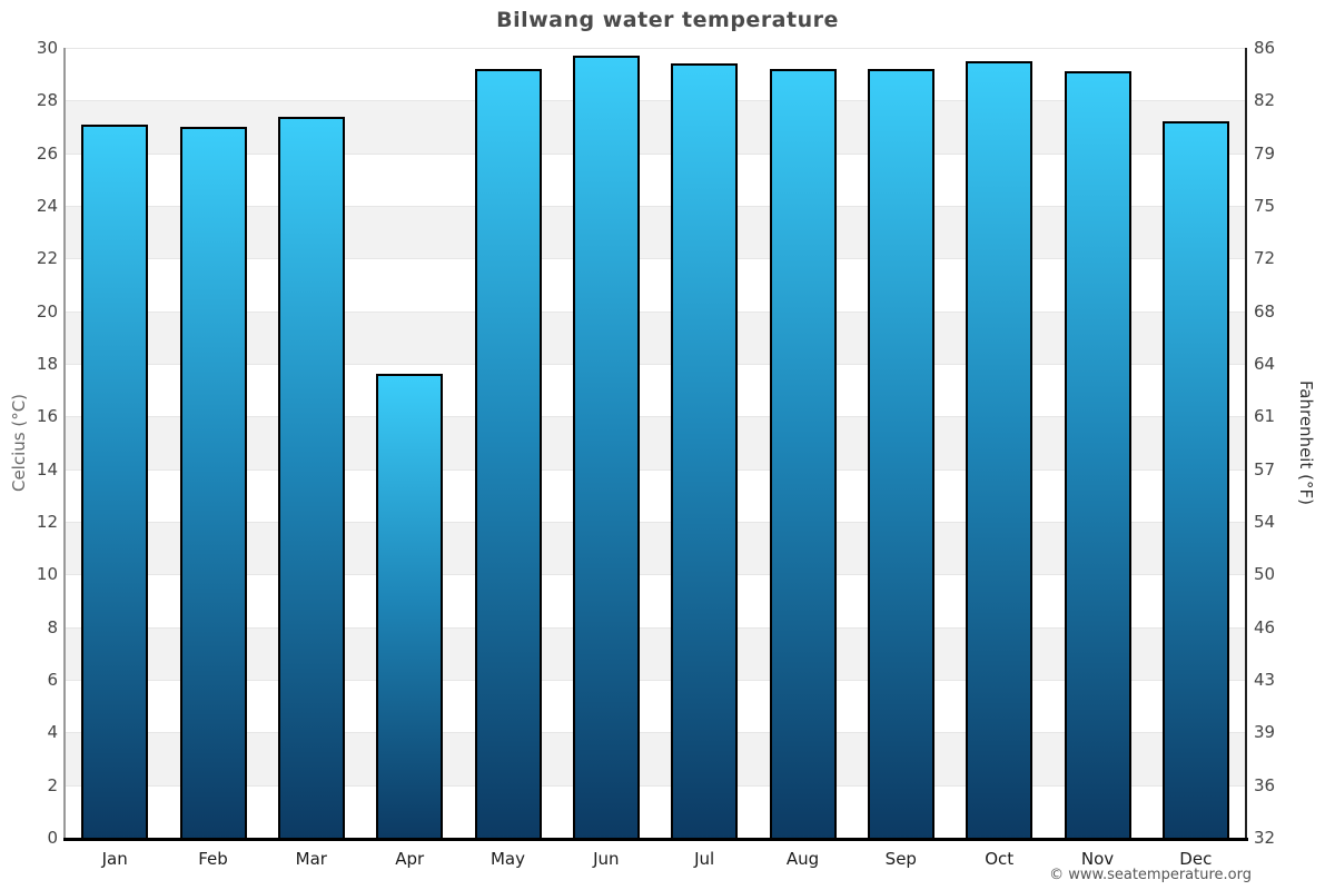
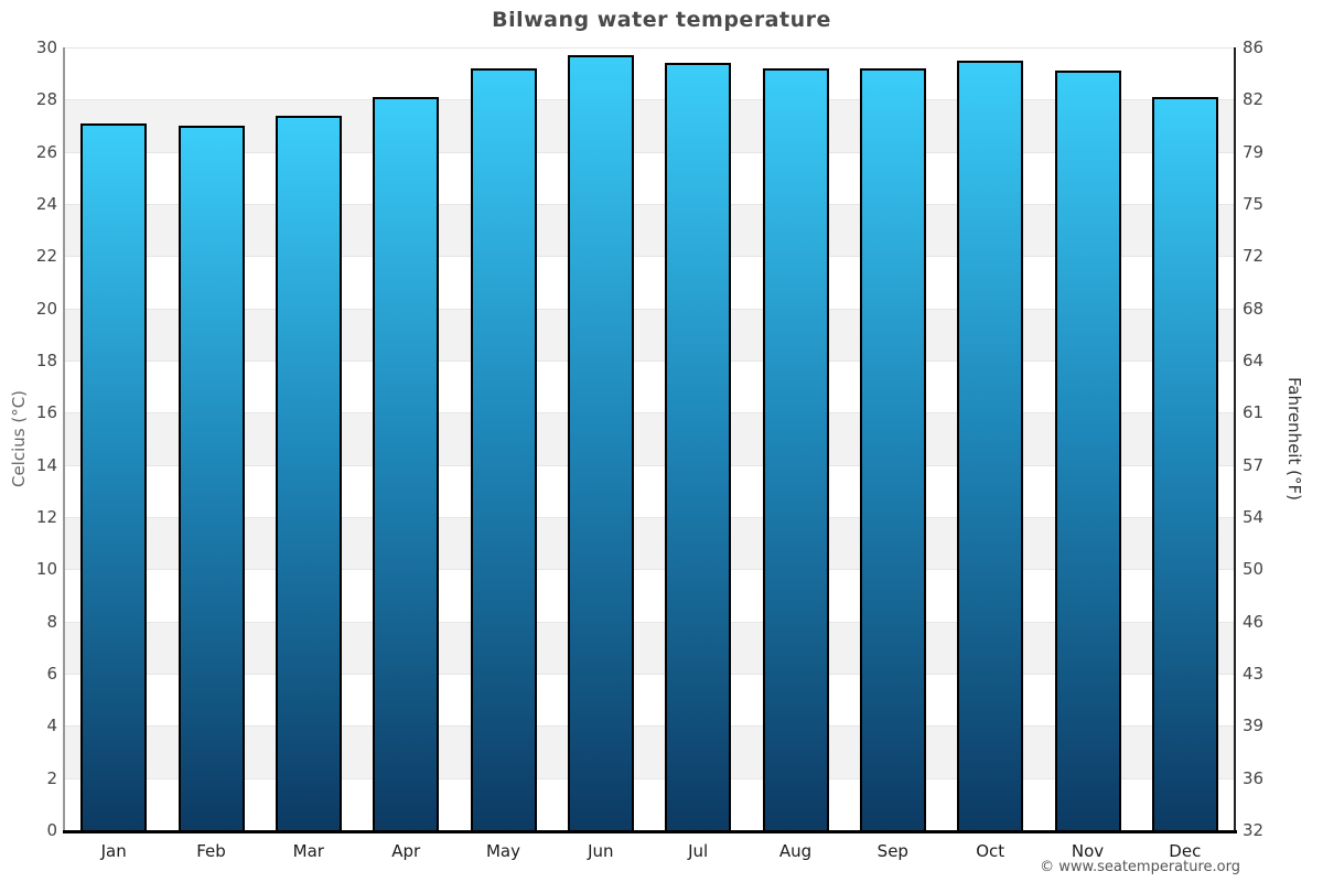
Apr: 17.6 -> 28.1
Dec: 27.2 -> 28.1
